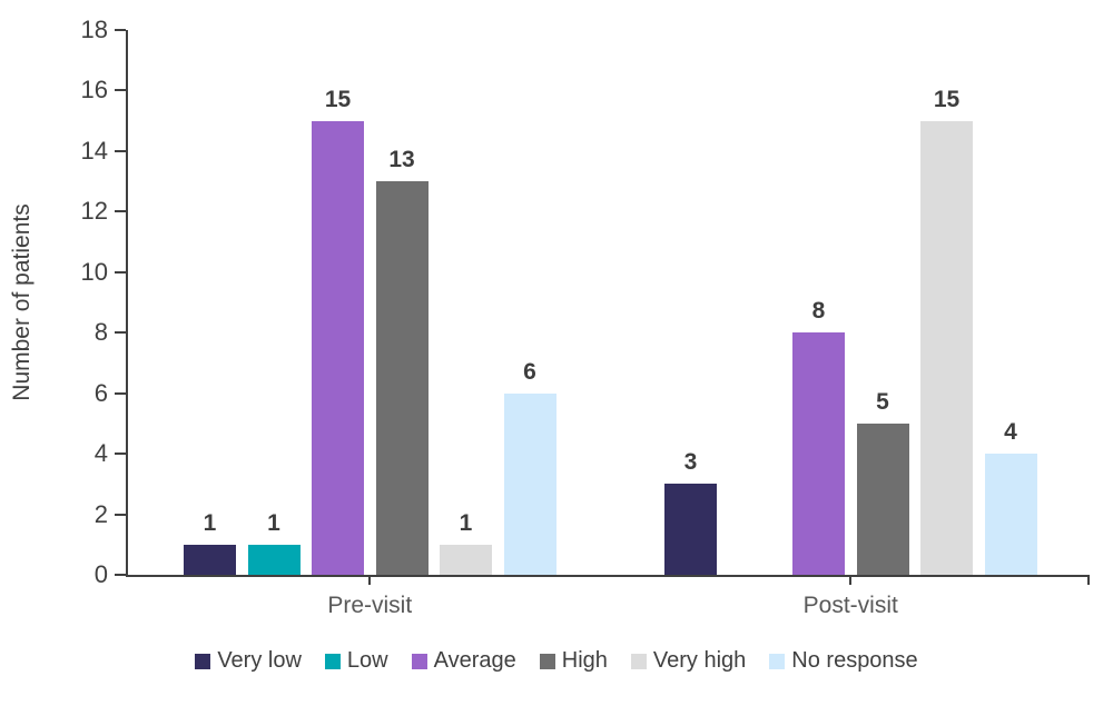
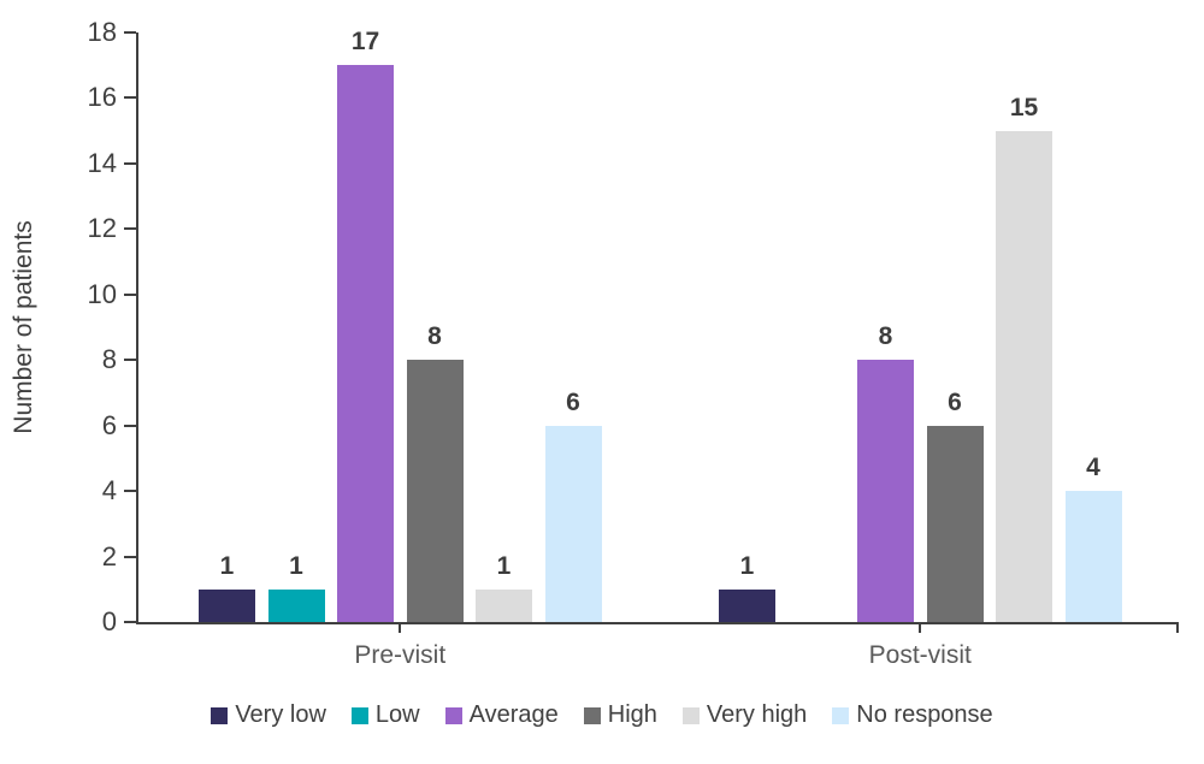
Average/Pre-visit: 15 -> 17
High/Pre-visit: 13 -> 8
Very low/Post-visit: 3 -> 1
High/Post-visit: 5 -> 6
